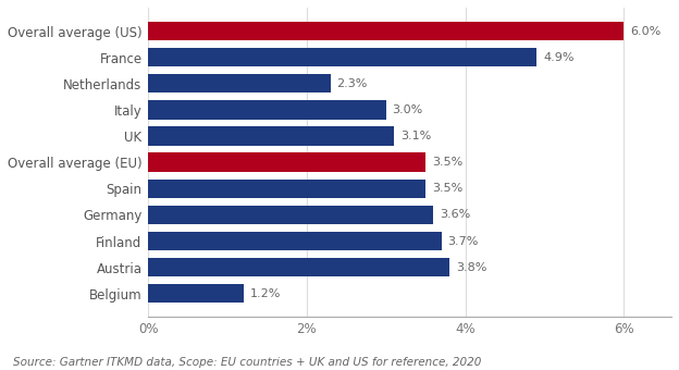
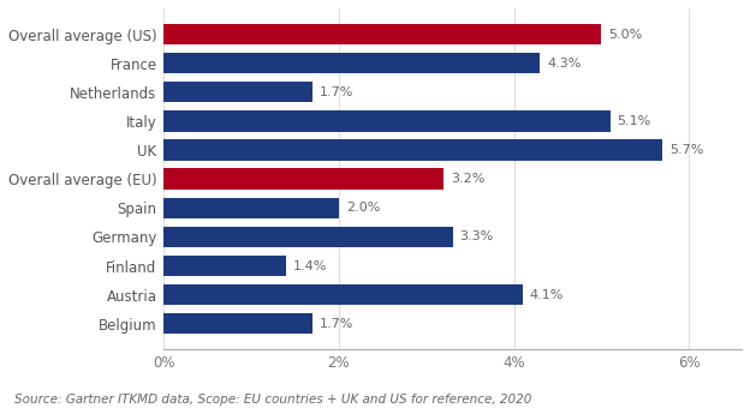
Overall average (US): 6.0% -> 5.0%
France: 4.9% -> 4.3%
Netherlands: 2.3% -> 1.7%
Italy: 3.0% -> 5.1%
UK: 3.1% -> 5.7%
Overall average (EU): 3.5% -> 3.2%
Spain: 3.5% -> 2.0%
Germany: 3.6% -> 3.3%
Finland: 3.7% -> 1.4%
Austria: 3.8% -> 4.1%
Belgium: 1.2% -> 1.7%
